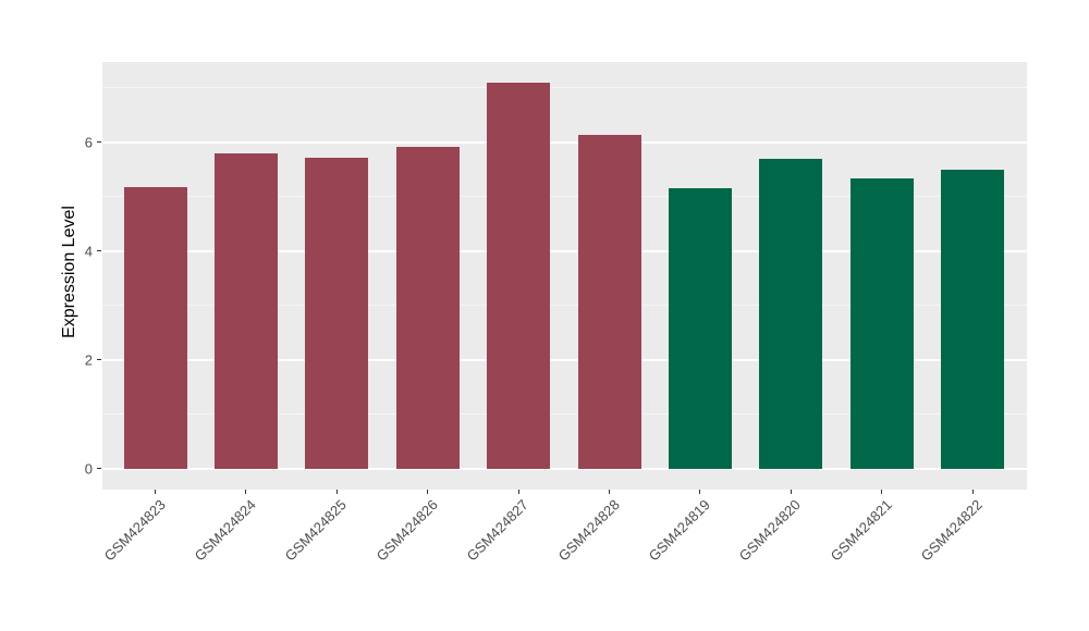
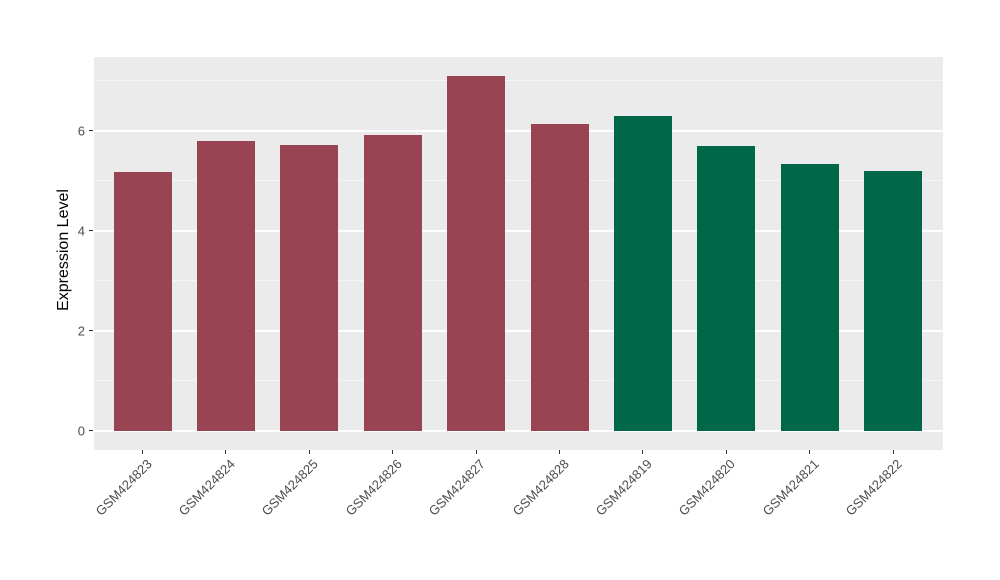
GSM424819: 5.2 -> 6.3
GSM424822: 5.5 -> 5.2
